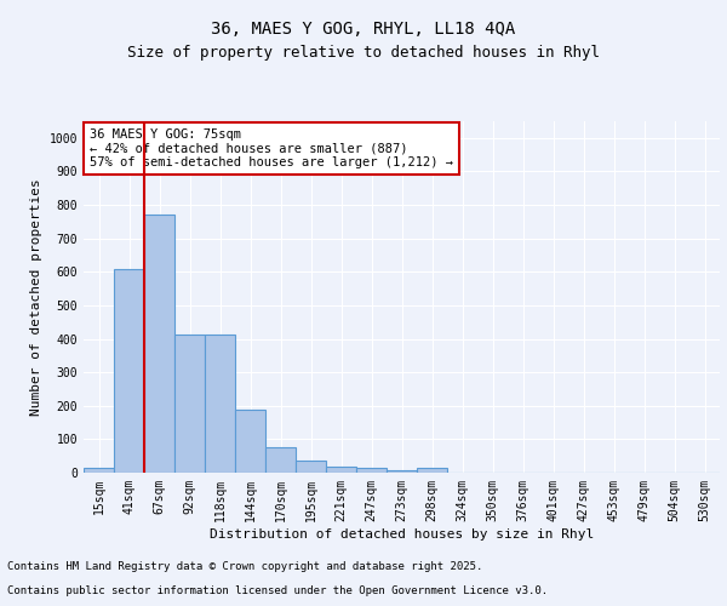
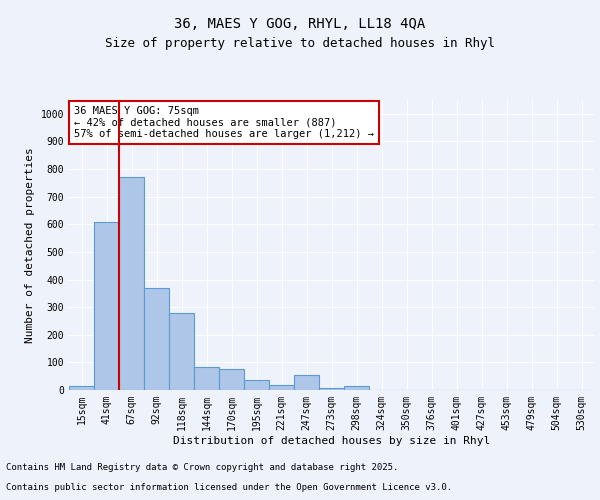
92sqm: 413 -> 370
118sqm: 413 -> 280
144sqm: 190 -> 85
247sqm: 15 -> 55
